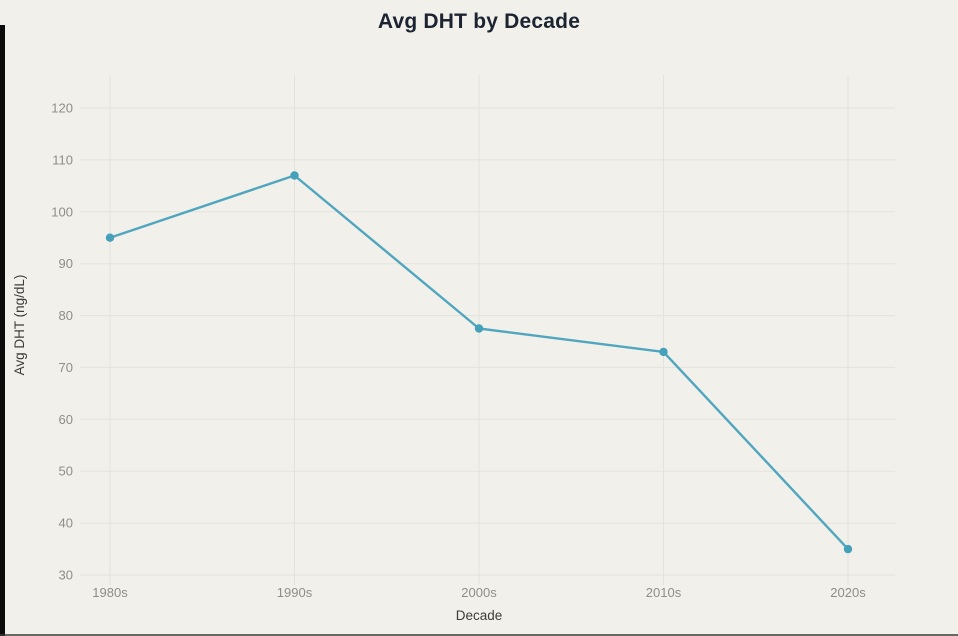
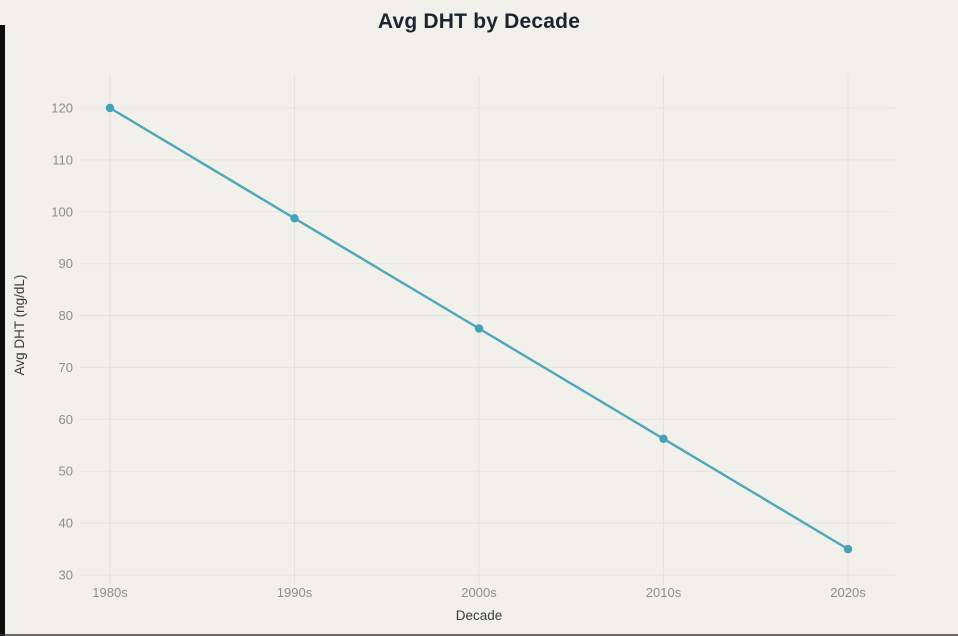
1980s: 95 -> 120
1990s: 107 -> 99
2010s: 73 -> 56
